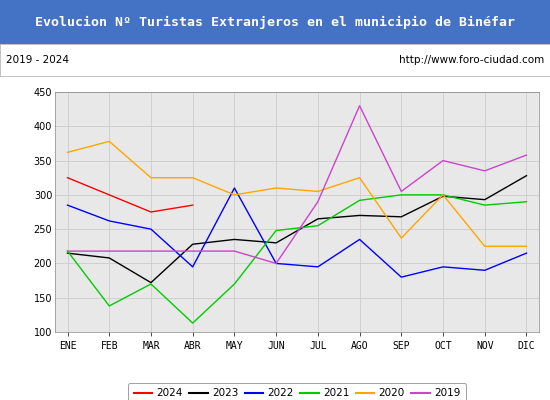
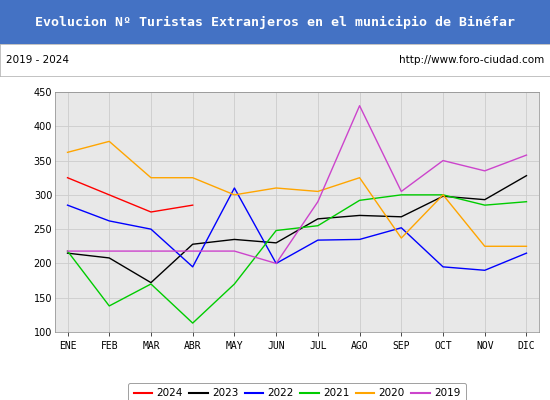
2022/JUL: 195 -> 234
2022/SEP: 180 -> 252
